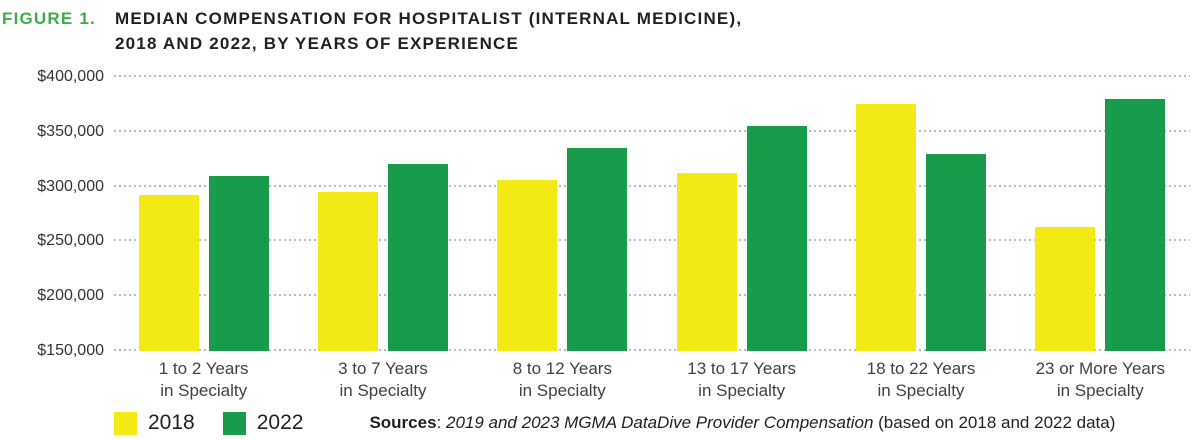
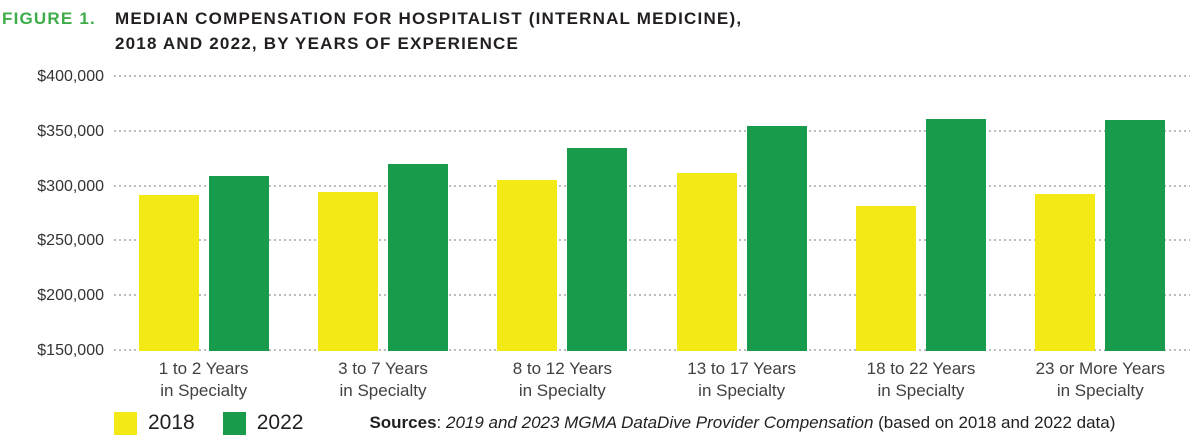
2018/18 to 22 Years: $375000 -> $282000
2022/18 to 22 Years: $330000 -> $362000
2018/23 or More Years: $263000 -> $293000
2022/23 or More Years: $380000 -> $361000
